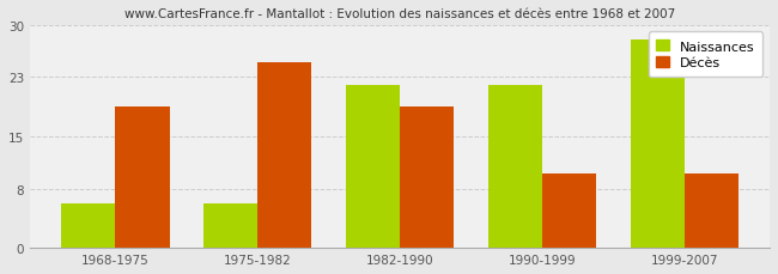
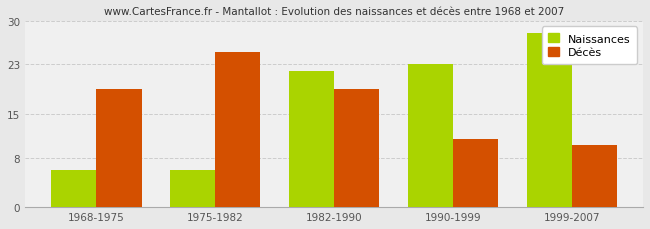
Naissances/1990-1999: 22 -> 23
Décès/1990-1999: 10 -> 11
